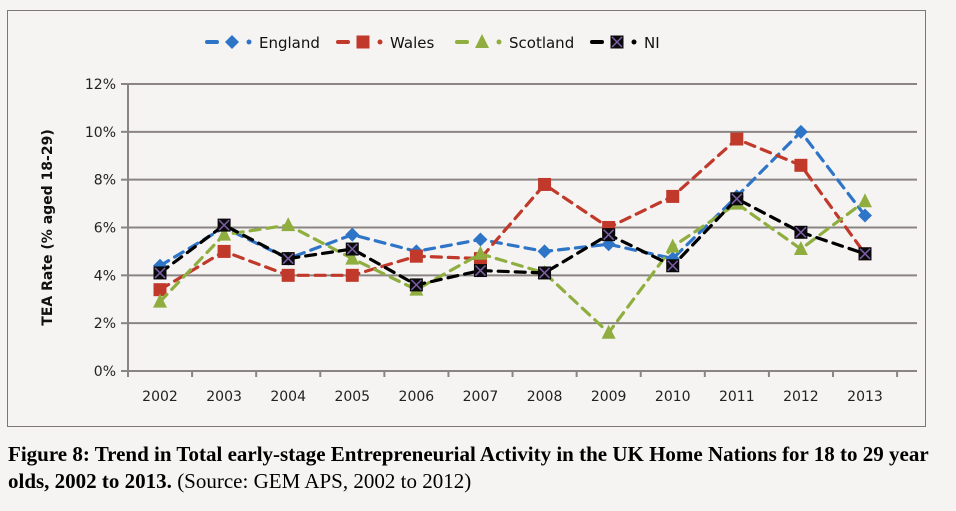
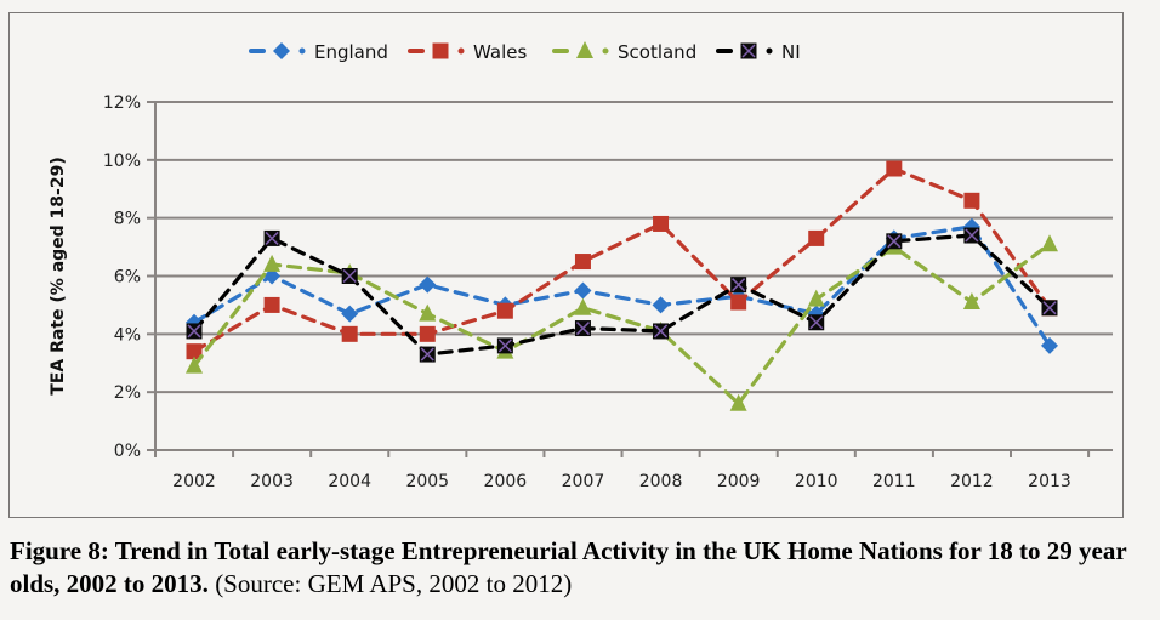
Scotland/2003: 5.7% -> 6.4%
NI/2003: 6.1% -> 7.3%
NI/2004: 4.7% -> 6.0%
NI/2005: 5.1% -> 3.3%
Wales/2007: 4.7% -> 6.5%
Wales/2009: 6.0% -> 5.1%
England/2012: 10.0% -> 7.7%
NI/2012: 5.8% -> 7.4%
England/2013: 6.5% -> 3.6%
